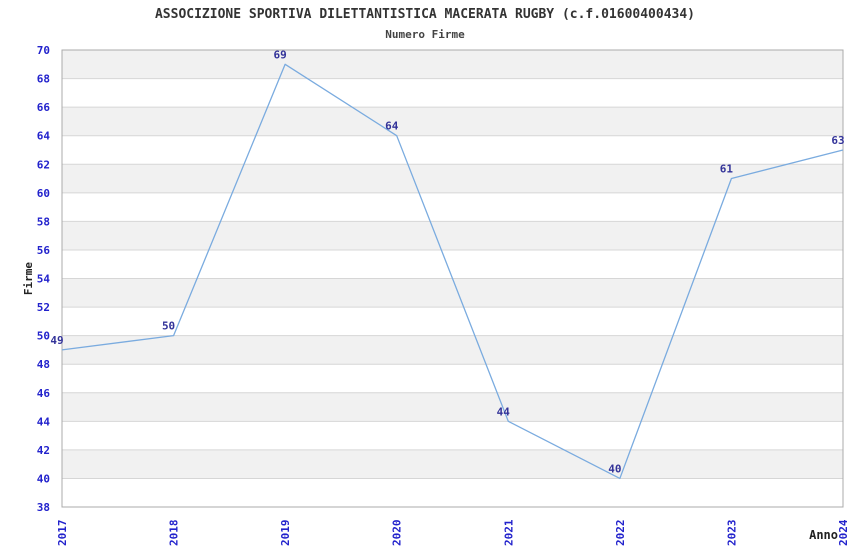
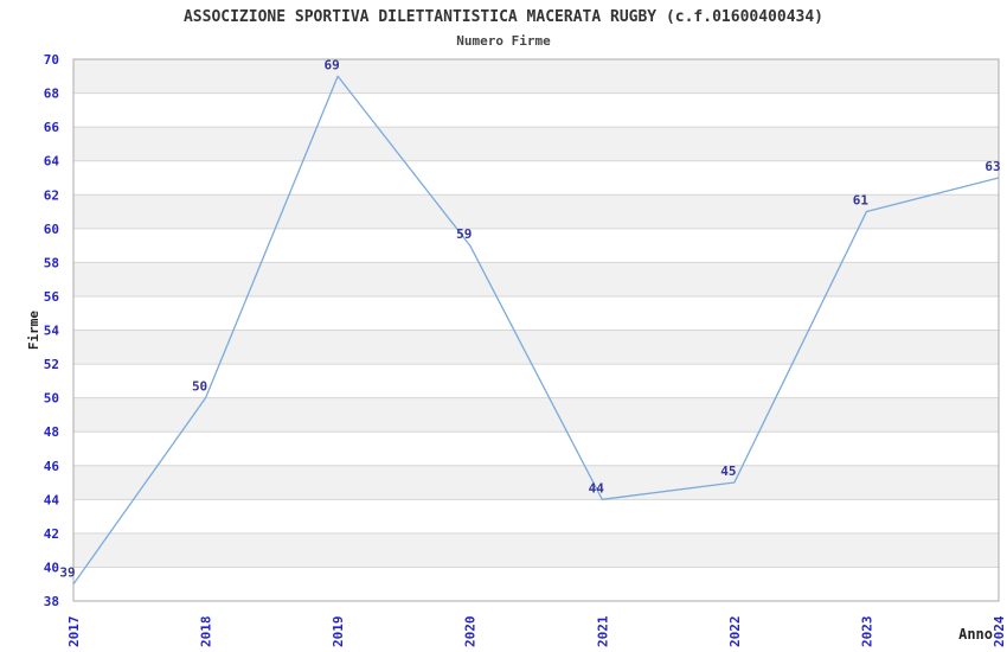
2017: 49 -> 39
2020: 64 -> 59
2022: 40 -> 45
